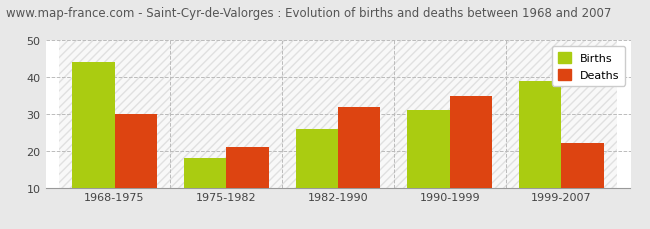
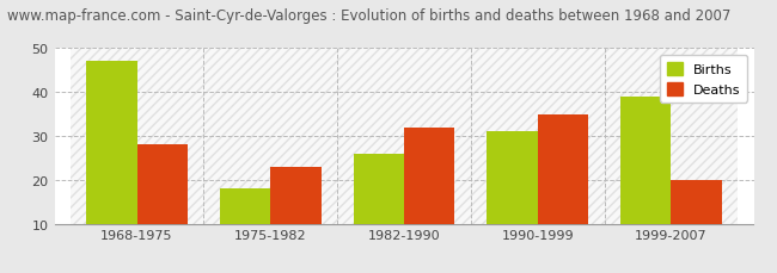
Births/1968-1975: 44 -> 47
Deaths/1968-1975: 30 -> 28
Deaths/1975-1982: 21 -> 23
Deaths/1999-2007: 22 -> 20
